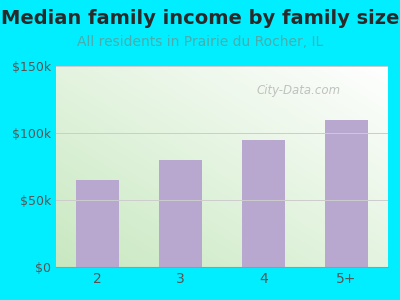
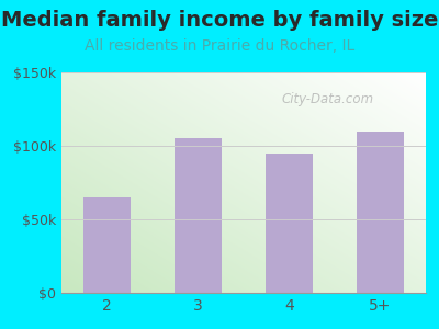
3: $80k -> $105k
